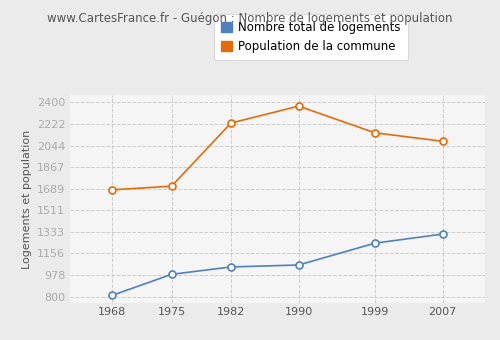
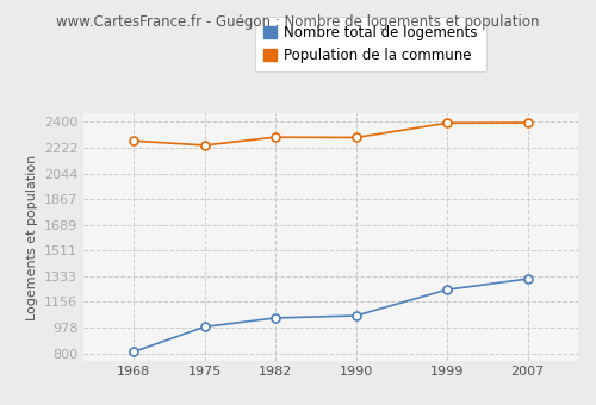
Population de la commune/1968: 1680 -> 2270
Population de la commune/1975: 1710 -> 2240
Population de la commune/1982: 2230 -> 2300
Population de la commune/1990: 2370 -> 2290
Population de la commune/1999: 2150 -> 2390
Population de la commune/2007: 2080 -> 2400
